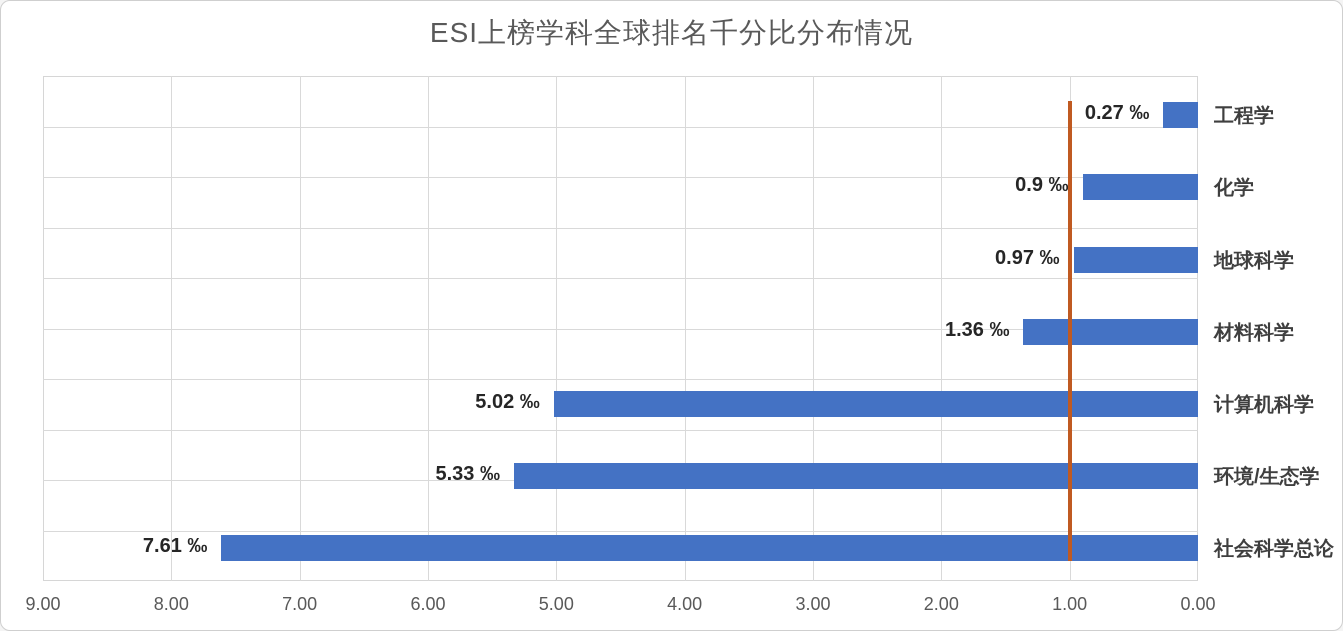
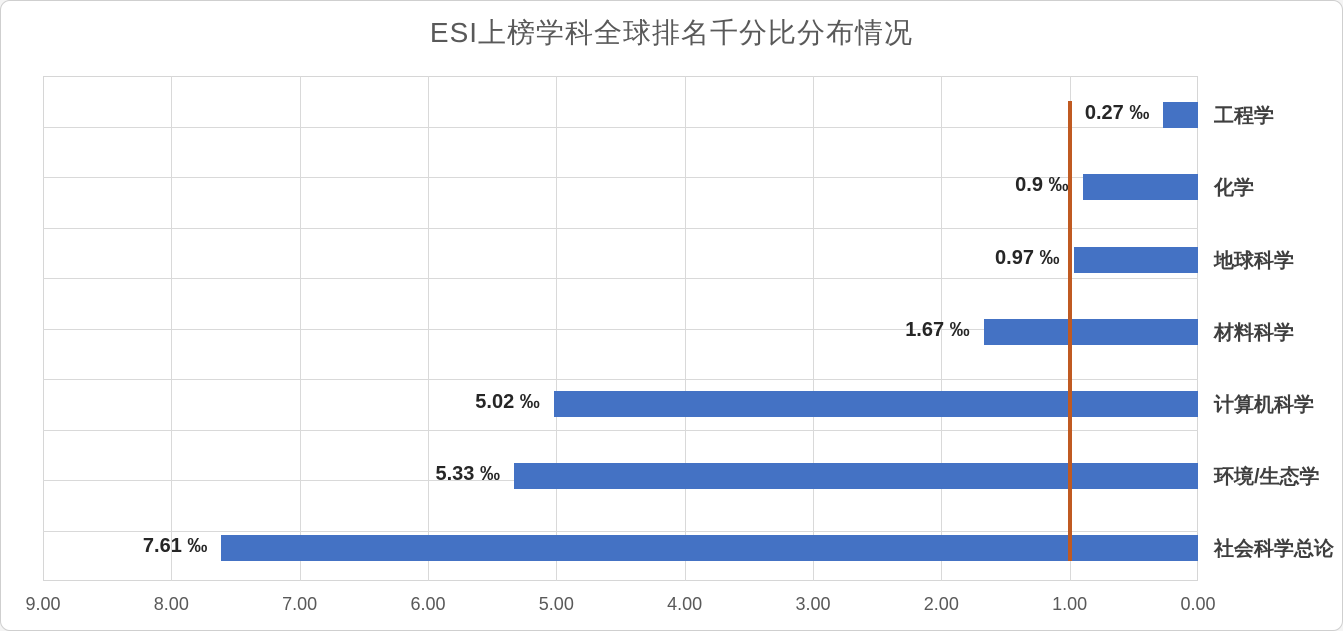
材料科学: 1.36 -> 1.67
